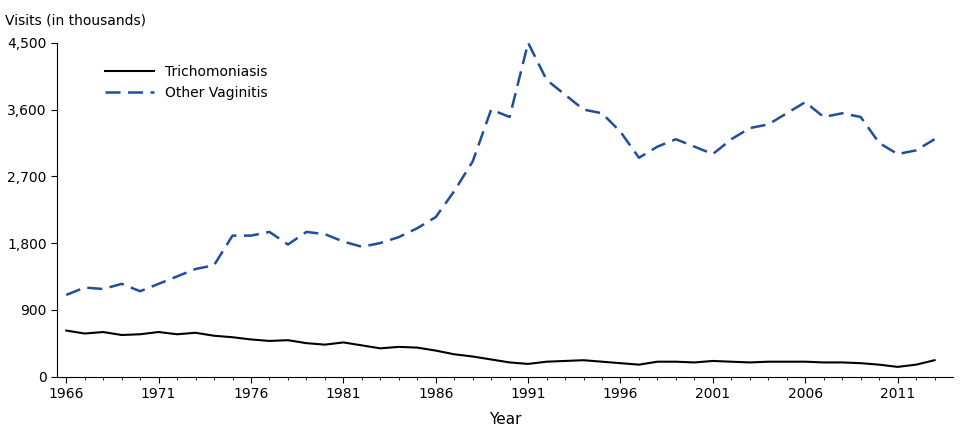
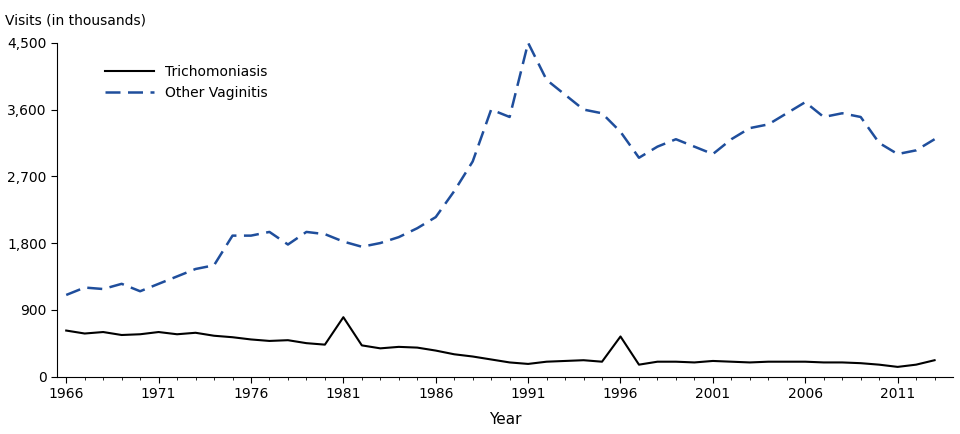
Trichomoniasis/1981: 460 -> 800
Trichomoniasis/1996: 180 -> 540
